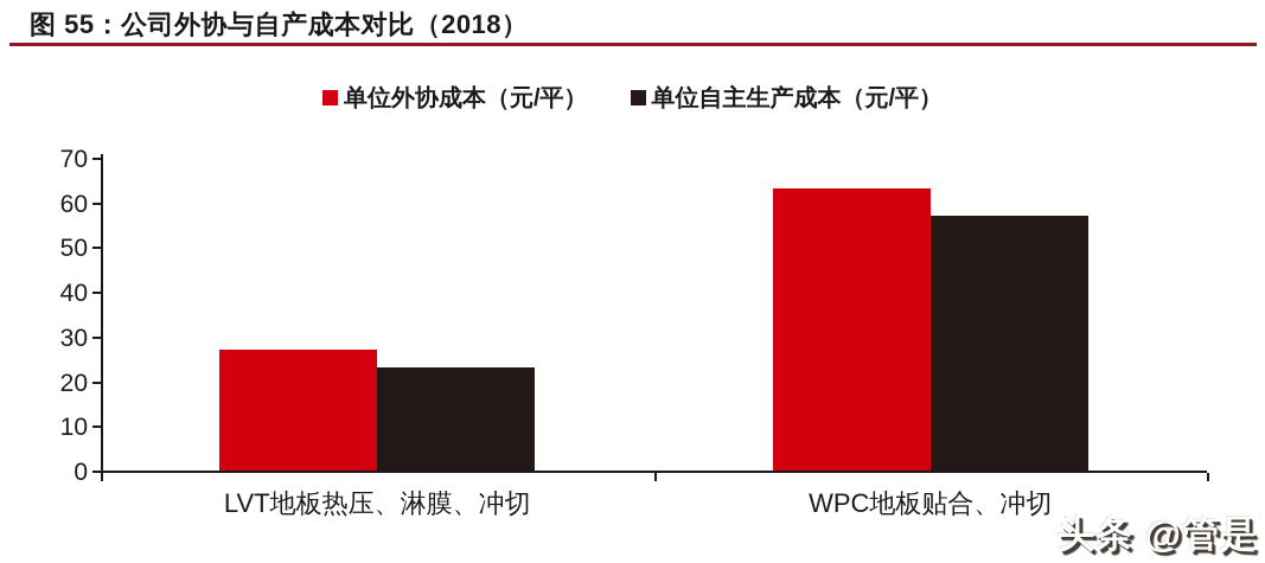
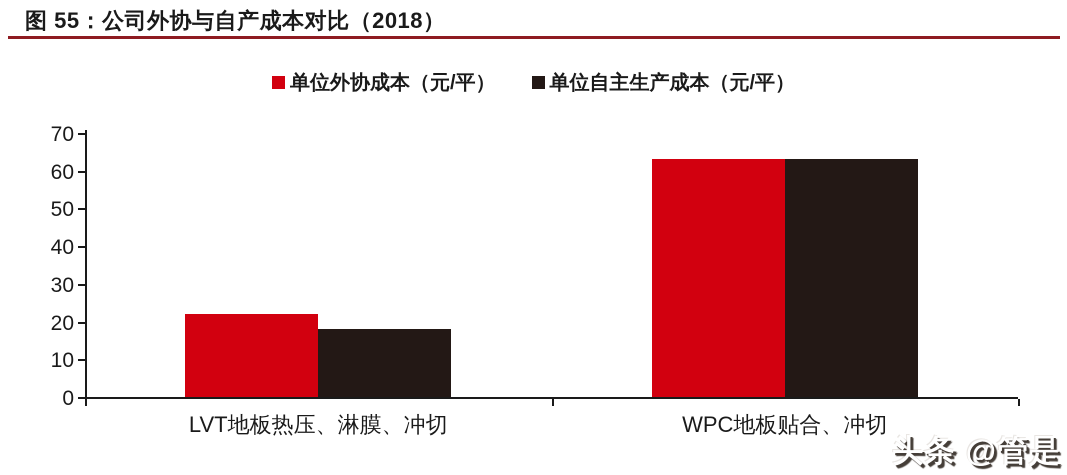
单位外协成本（元/平）/LVT地板热压、淋膜、冲切: 27 -> 22
单位自主生产成本（元/平）/LVT地板热压、淋膜、冲切: 23 -> 18
单位自主生产成本（元/平）/WPC地板贴合、冲切: 57 -> 63
